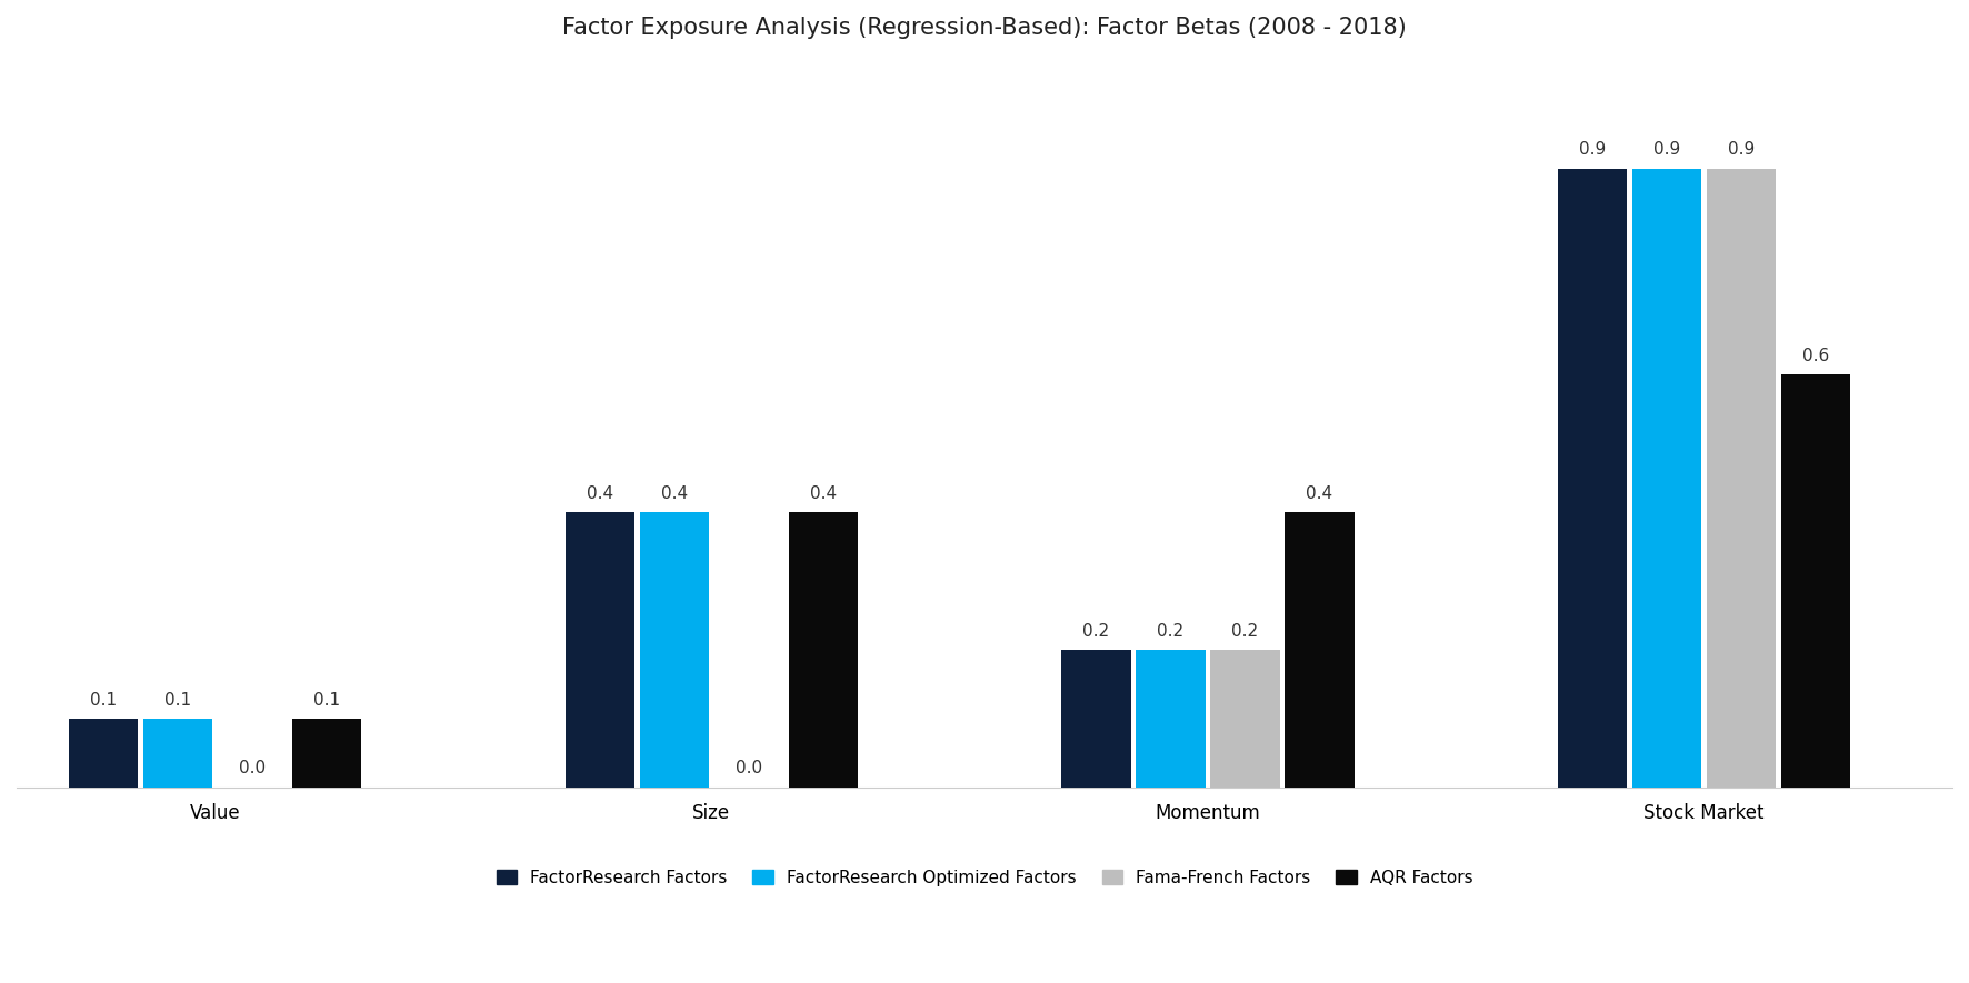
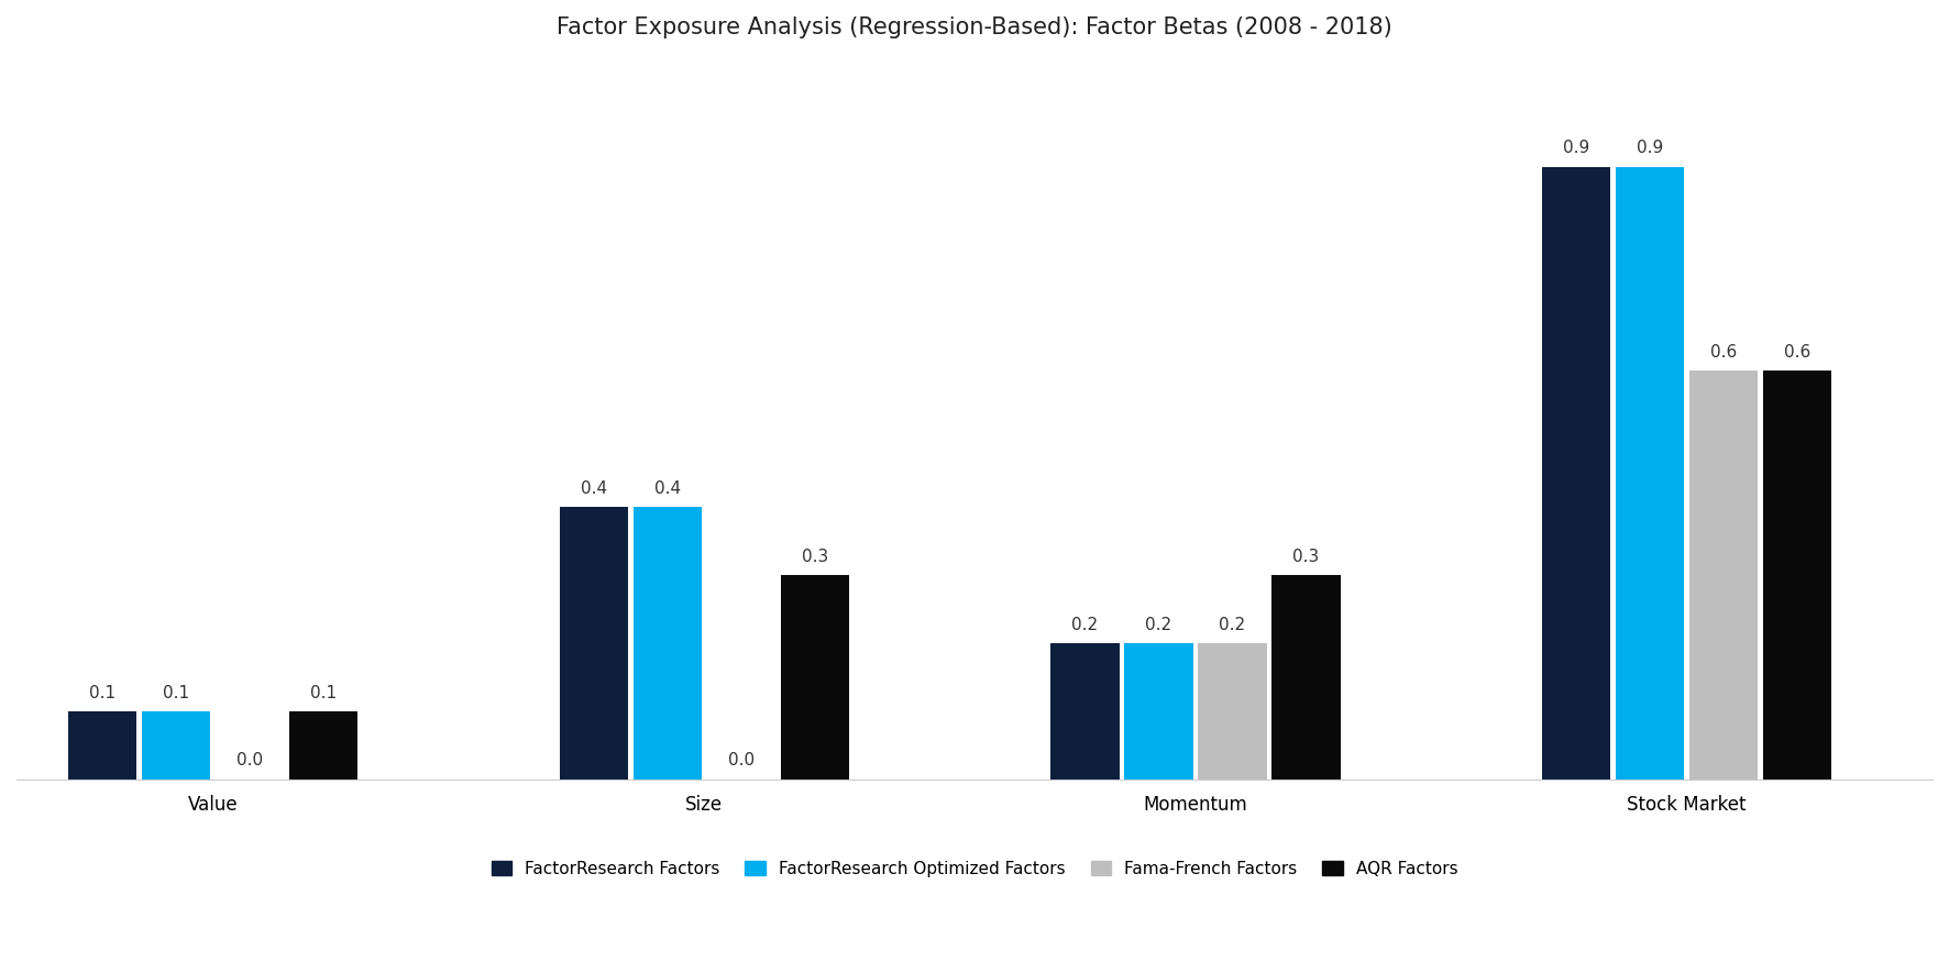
AQR Factors/Size: 0.4 -> 0.3
AQR Factors/Momentum: 0.4 -> 0.3
Fama-French Factors/Stock Market: 0.9 -> 0.6
